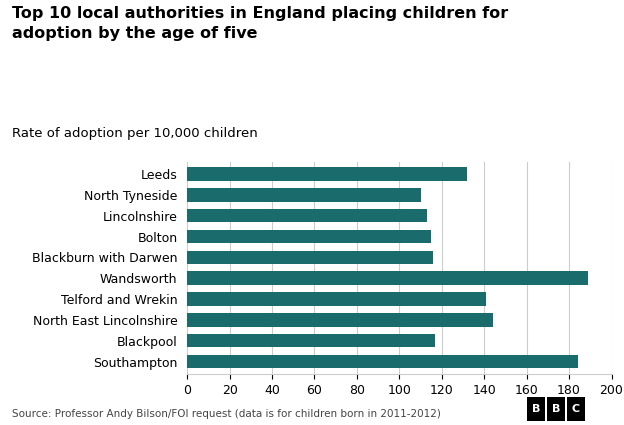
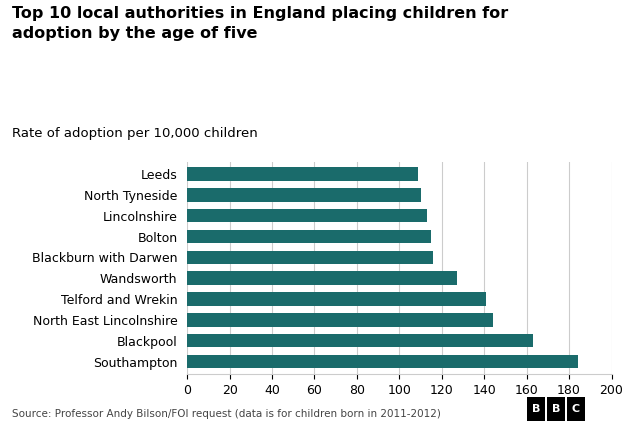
Leeds: 132 -> 109
Wandsworth: 189 -> 127
Blackpool: 117 -> 163
